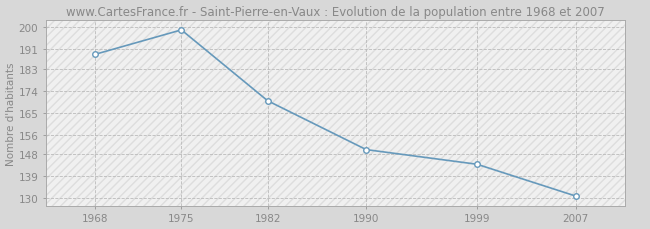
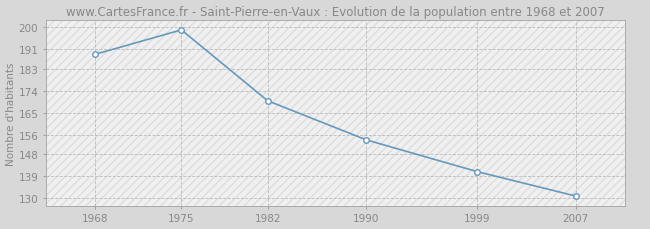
1990: 150 -> 154
1999: 144 -> 141
